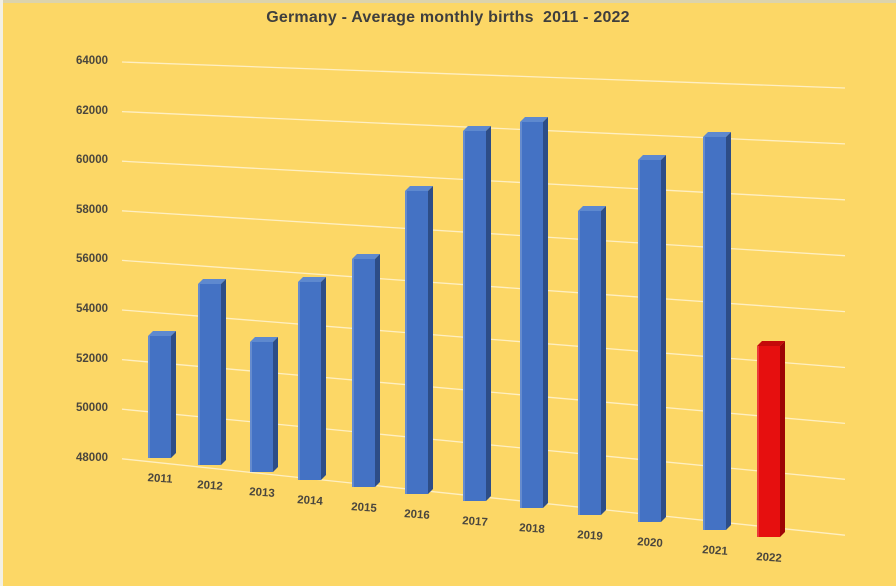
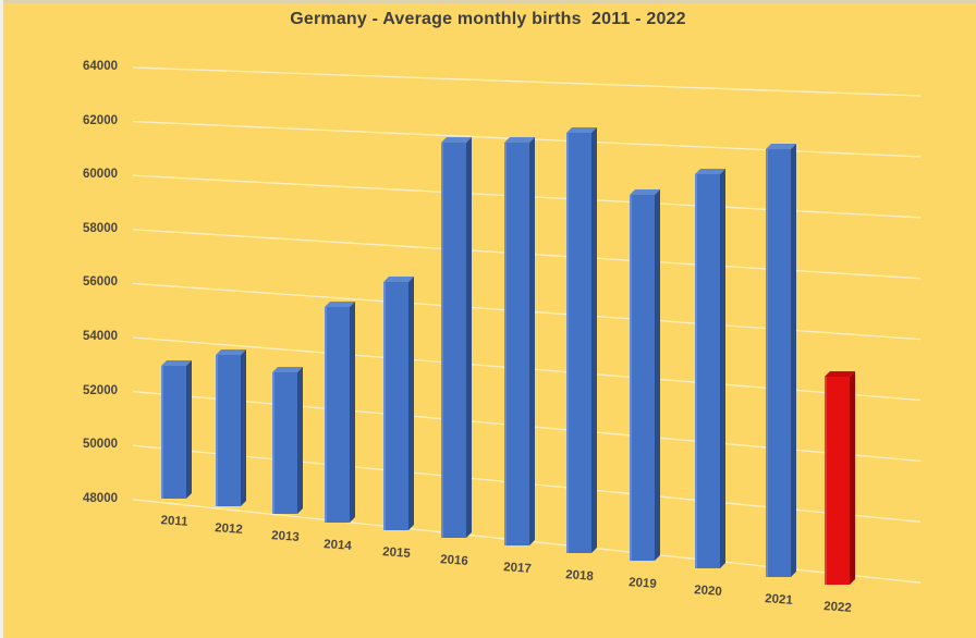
2012: 55200 -> 53500
2016: 59600 -> 61900
2019: 59300 -> 60500
